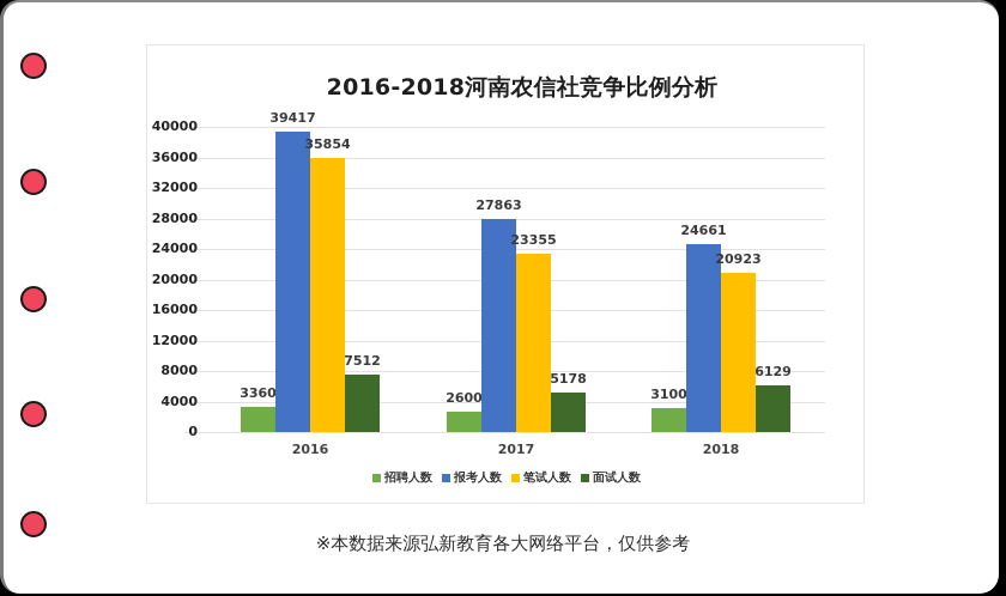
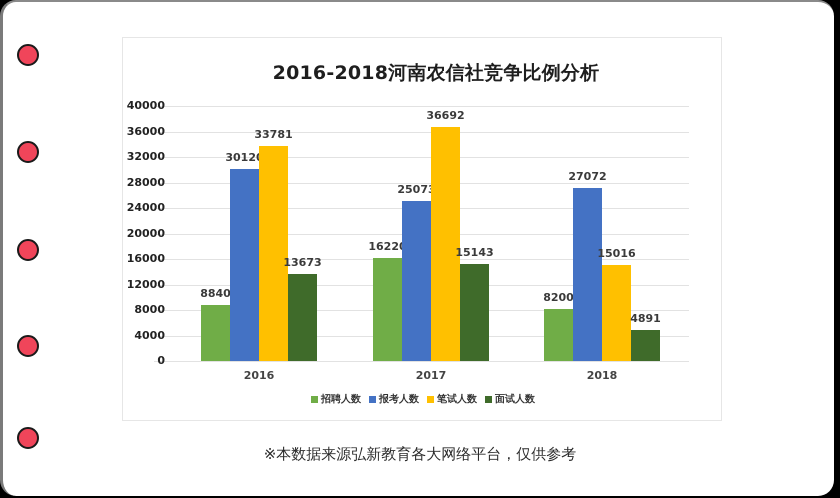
招聘人数/2016: 3360 -> 8840
报考人数/2016: 39417 -> 30120
笔试人数/2016: 35854 -> 33781
面试人数/2016: 7512 -> 13673
招聘人数/2017: 2600 -> 16220
报考人数/2017: 27863 -> 25073
笔试人数/2017: 23355 -> 36692
面试人数/2017: 5178 -> 15143
招聘人数/2018: 3100 -> 8200
报考人数/2018: 24661 -> 27072
笔试人数/2018: 20923 -> 15016
面试人数/2018: 6129 -> 4891
